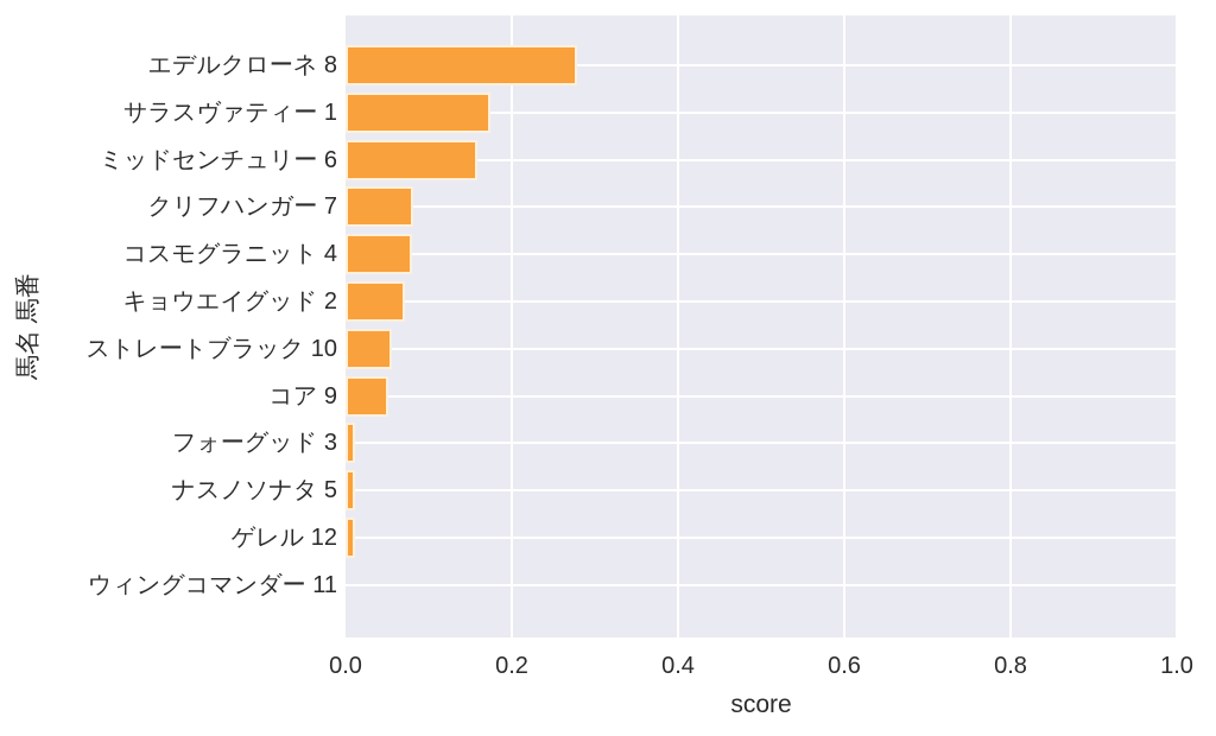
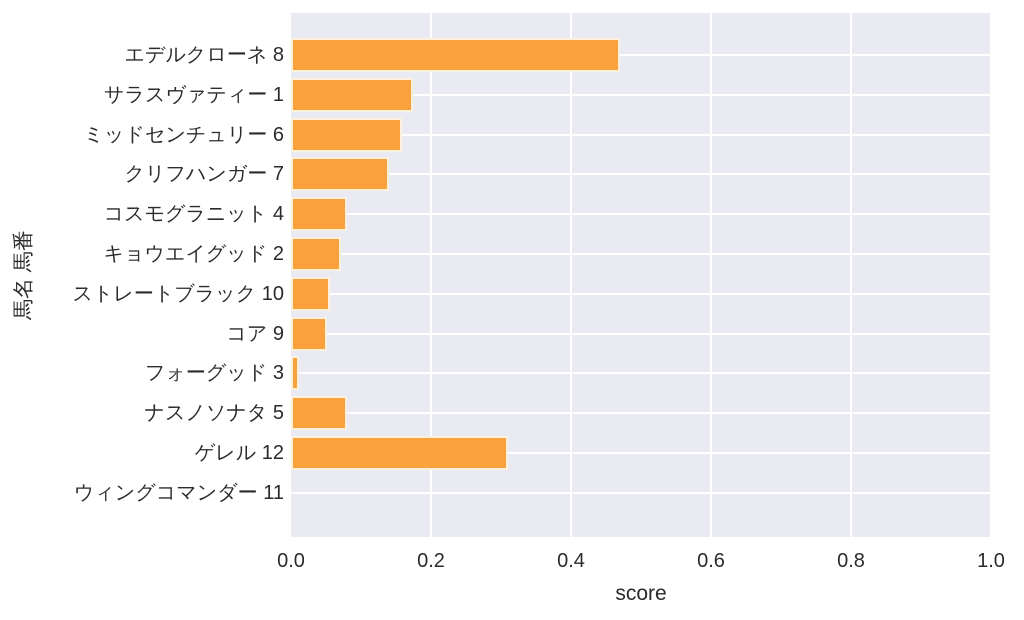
エデルクローネ 8: 0.28 -> 0.47
クリフハンガー 7: 0.08 -> 0.14
ナスノソナタ 5: 0.01 -> 0.08
ゲレル 12: 0.01 -> 0.31
